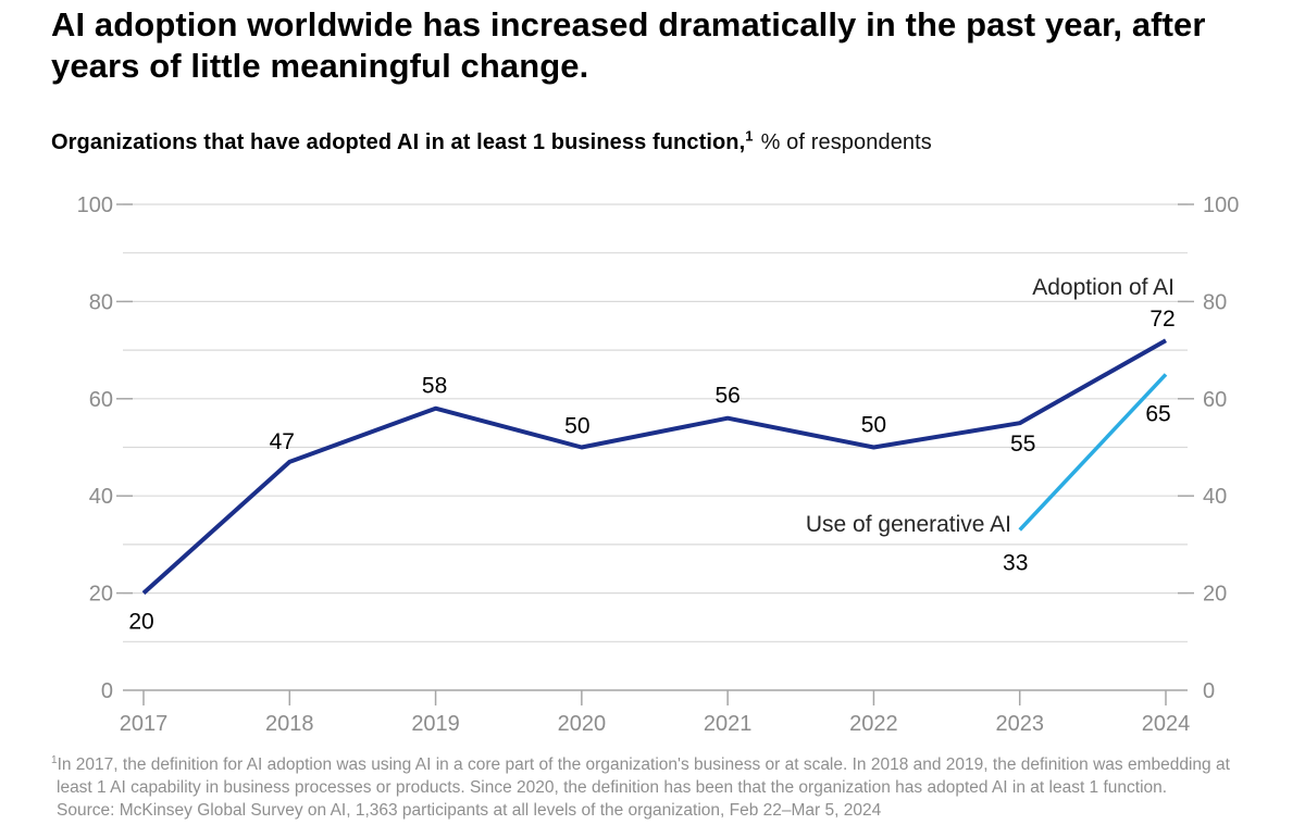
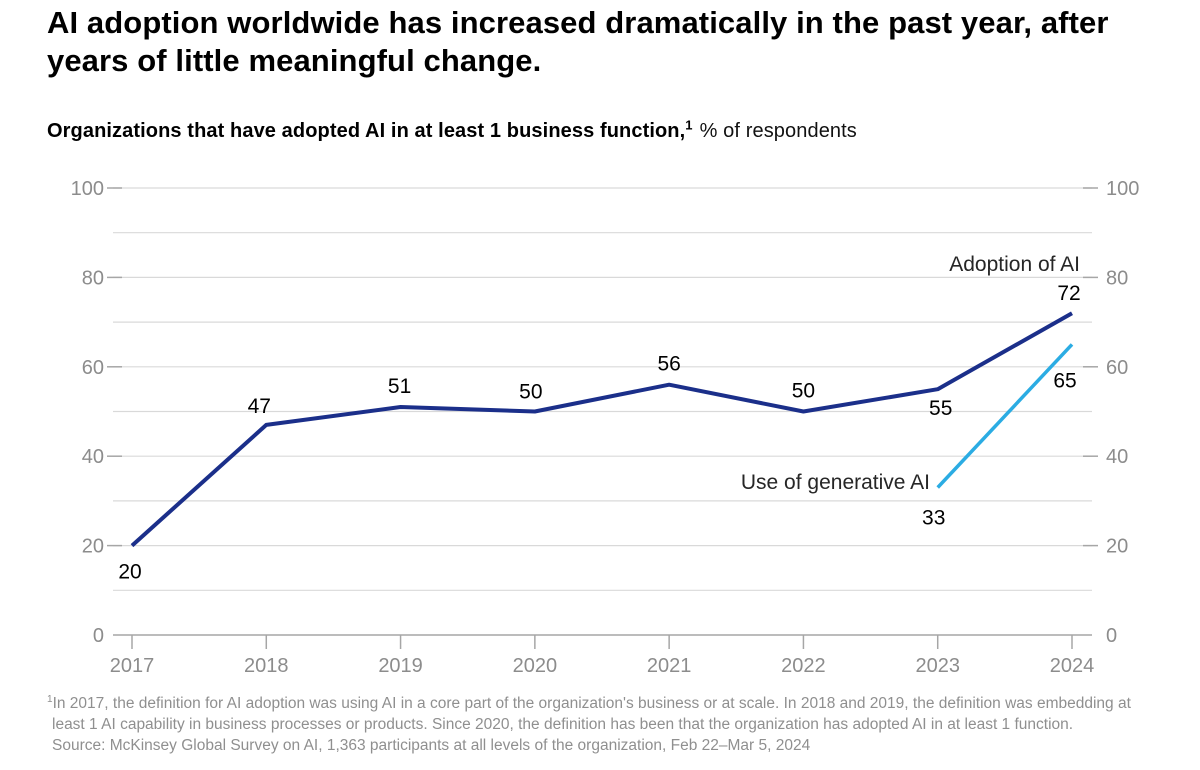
Adoption of AI/2019: 58 -> 51
